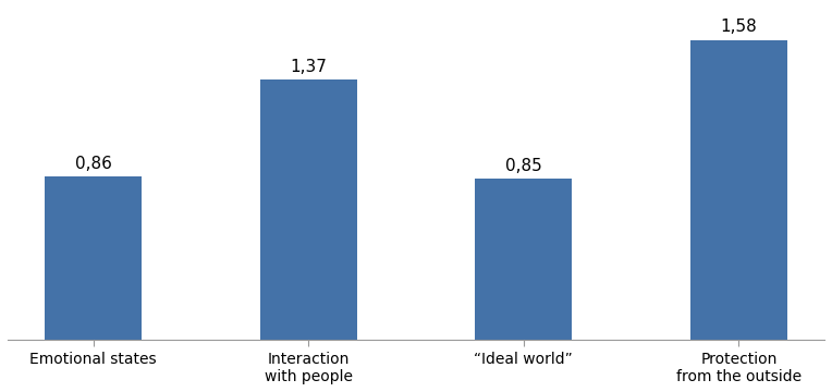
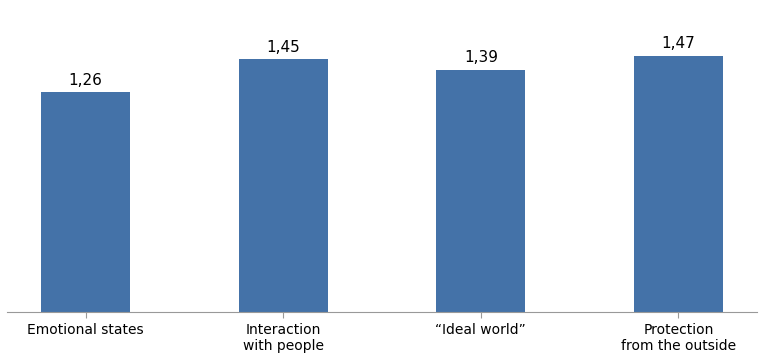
Emotional states: 0,86 -> 1,26
Interaction with people: 1,37 -> 1,45
“Ideal world”: 0,85 -> 1,39
Protection from the outside: 1,58 -> 1,47
